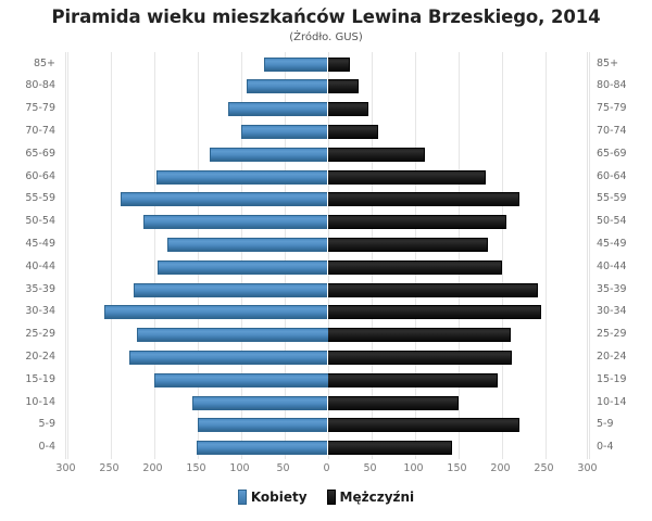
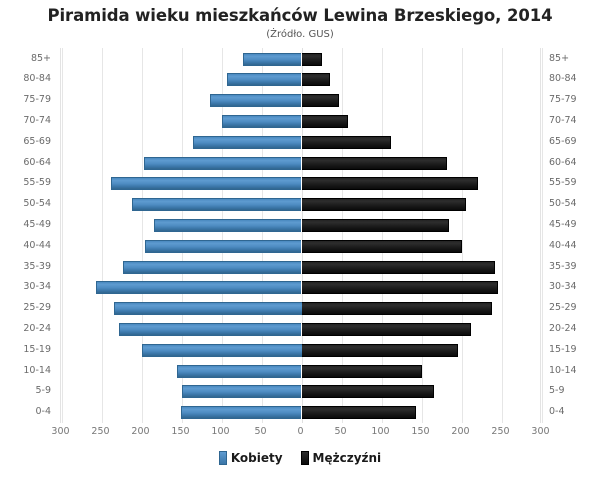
Kobiety/25-29: 220 -> 240
Mężczyźni/25-29: 210 -> 240
Mężczyźni/5-9: 220 -> 170
